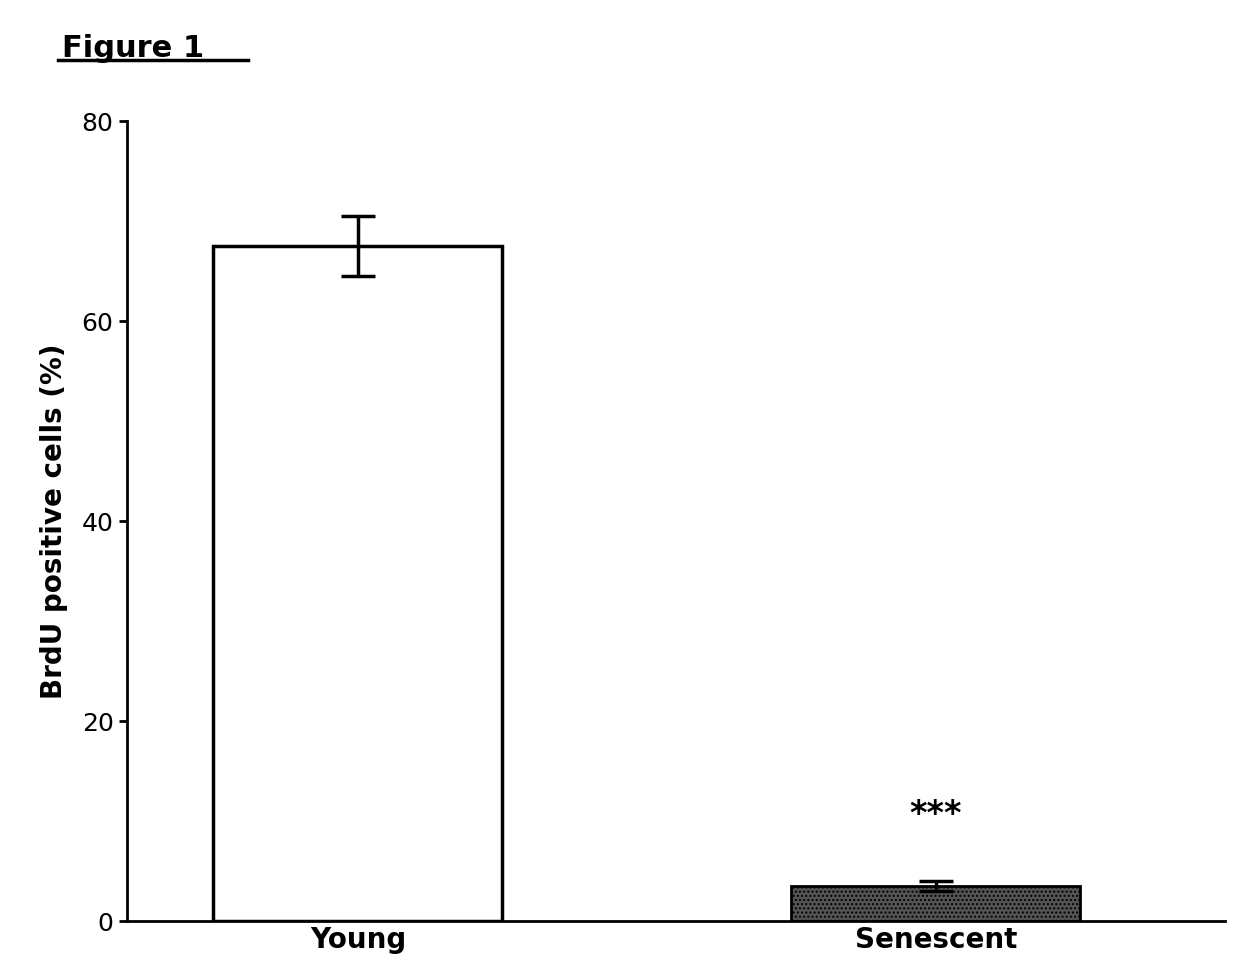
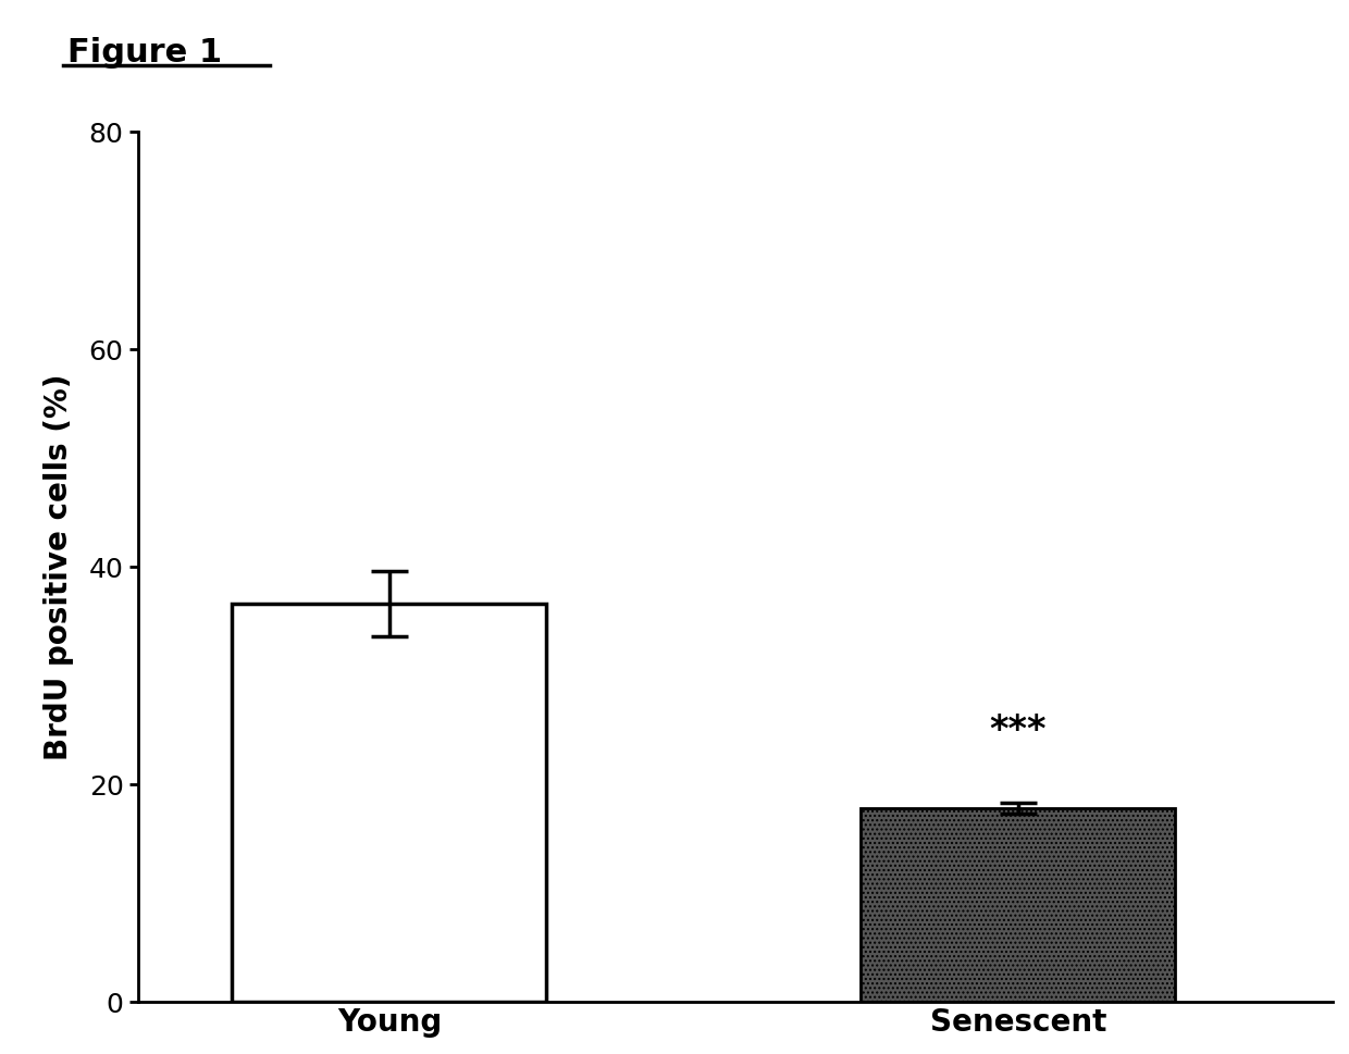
Young: 67.5 -> 36.6
Senescent: 3.5 -> 17.8
